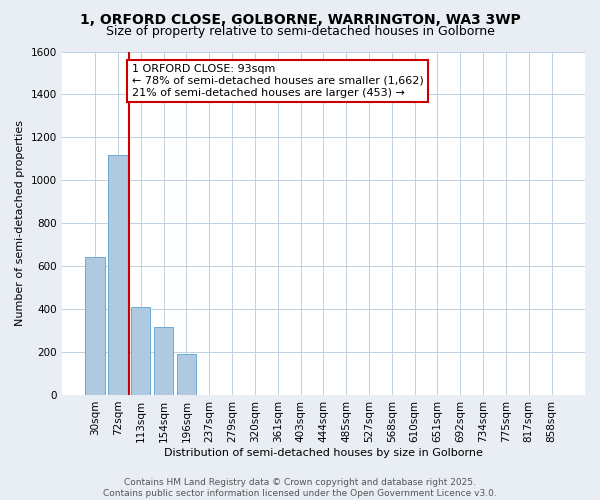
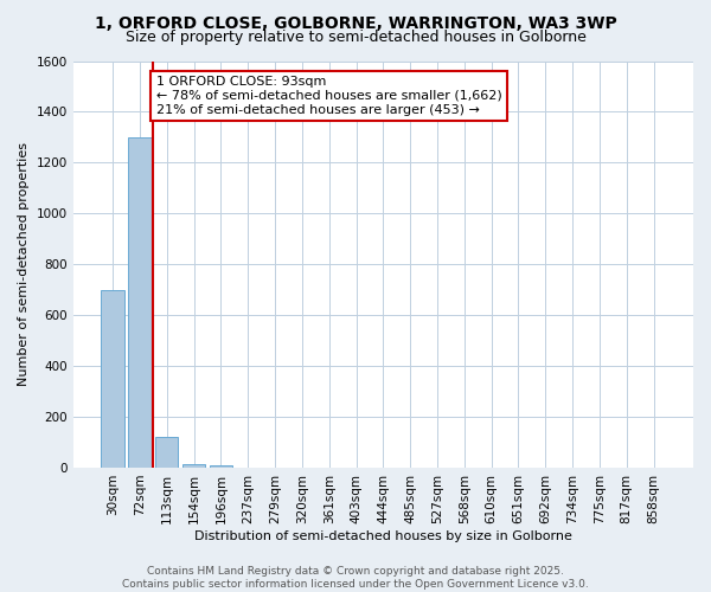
30sqm: 645 -> 700
72sqm: 1120 -> 1300
113sqm: 410 -> 120
154sqm: 315 -> 15
196sqm: 190 -> 10
